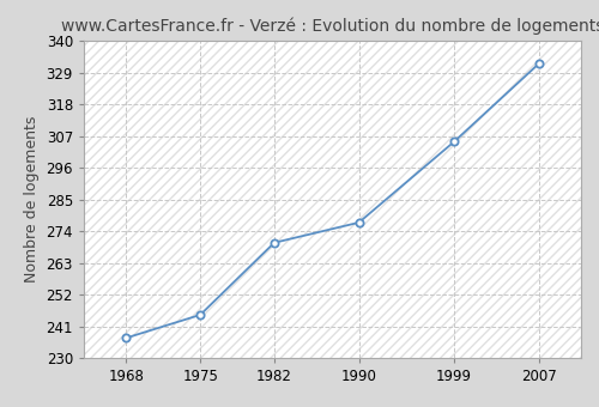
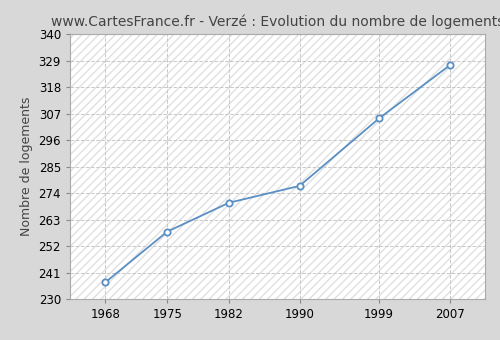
1975: 245 -> 258
2007: 332 -> 327
